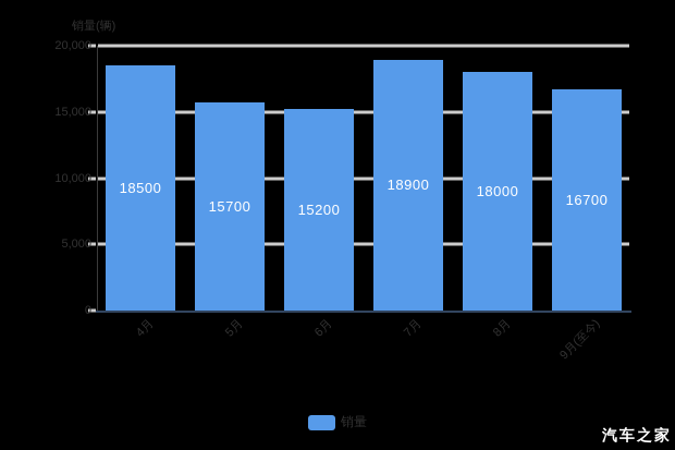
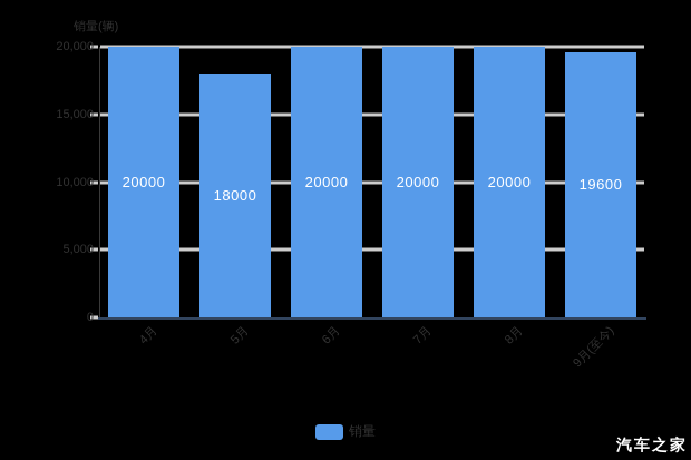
4月: 18500 -> 20000
5月: 15700 -> 18000
6月: 15200 -> 20000
7月: 18900 -> 20000
8月: 18000 -> 20000
9月(至今): 16700 -> 19600
